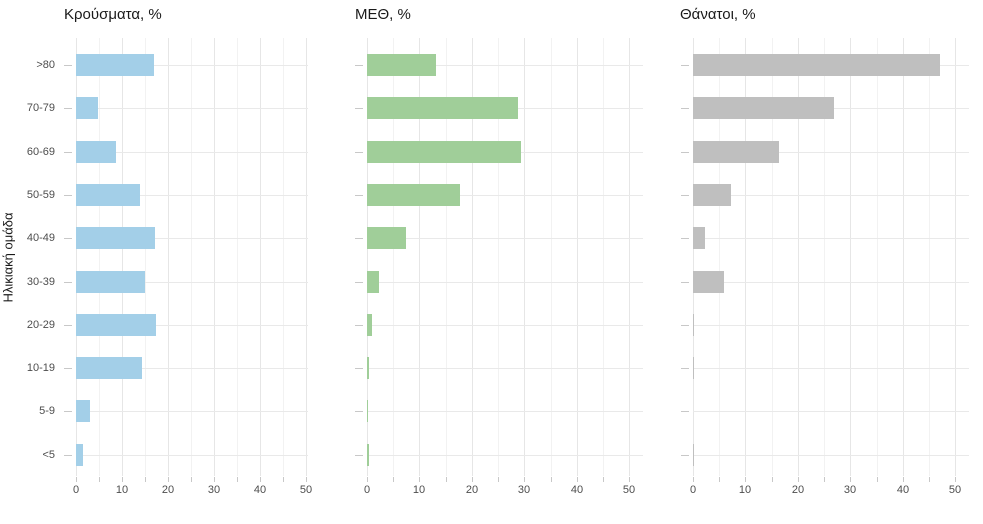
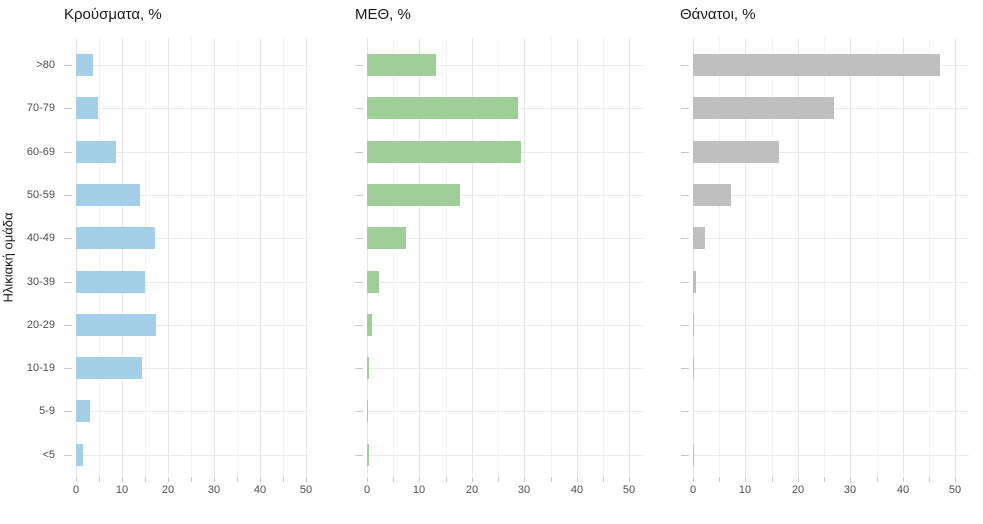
Κρούσματα, %/>80: 17 -> 4
Θάνατοι, %/30-39: 6 -> 1
